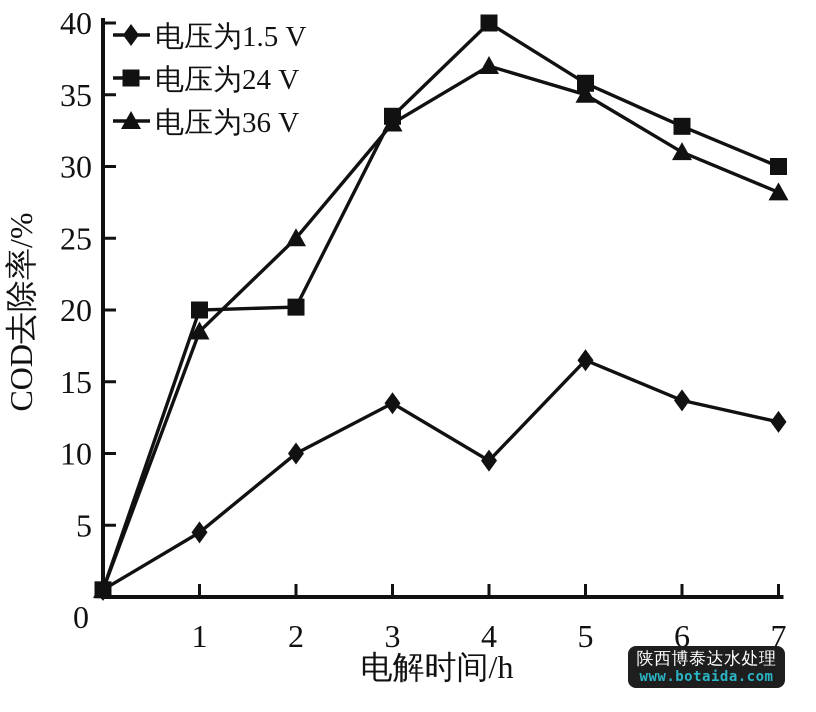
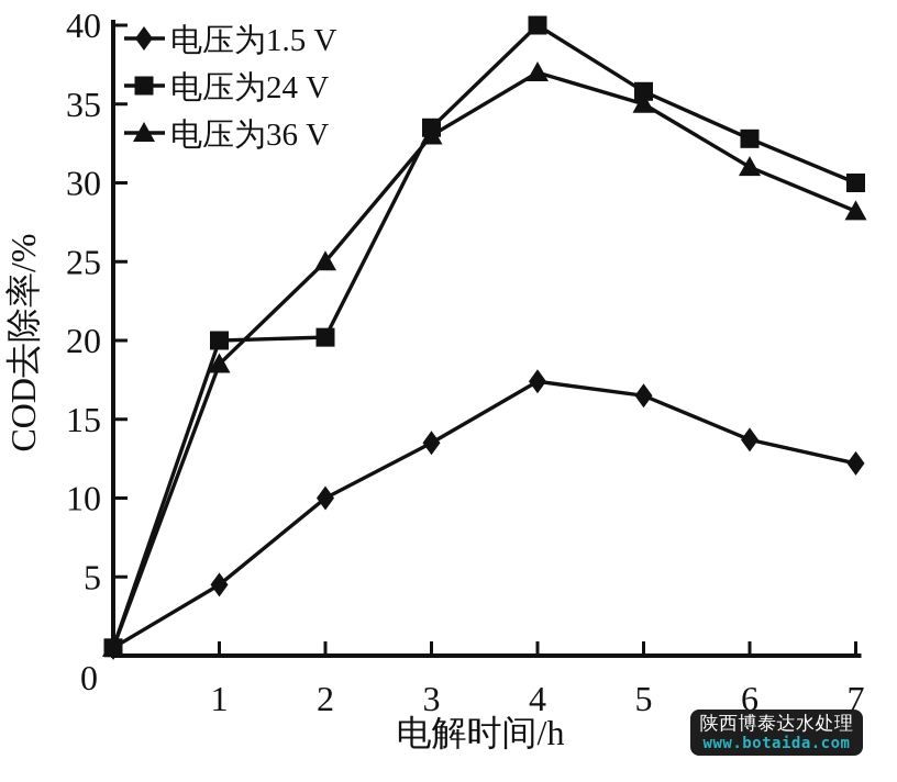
电压为1.5 V/4: 9.5 -> 17.4
